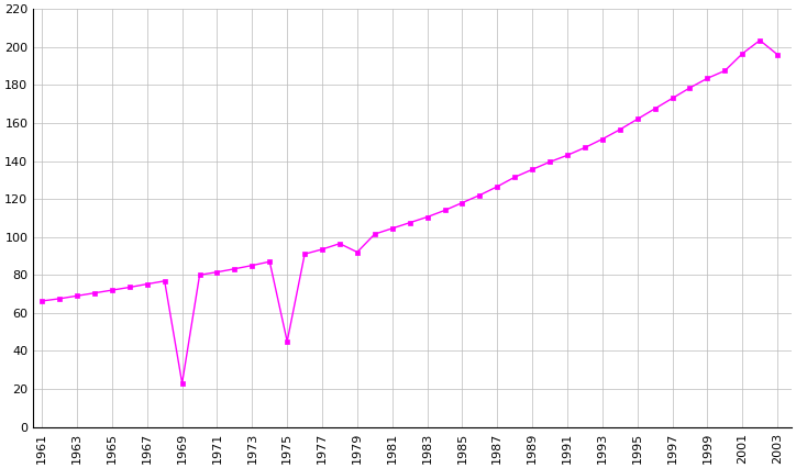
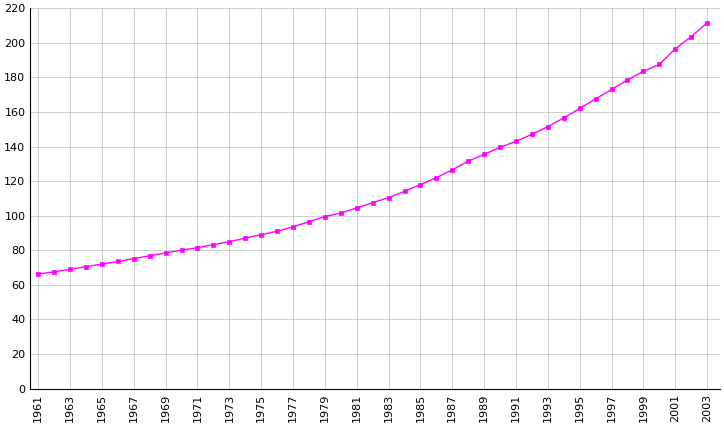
1969: 23 -> 78
1975: 45 -> 89
1979: 92 -> 100
2003: 196 -> 212
